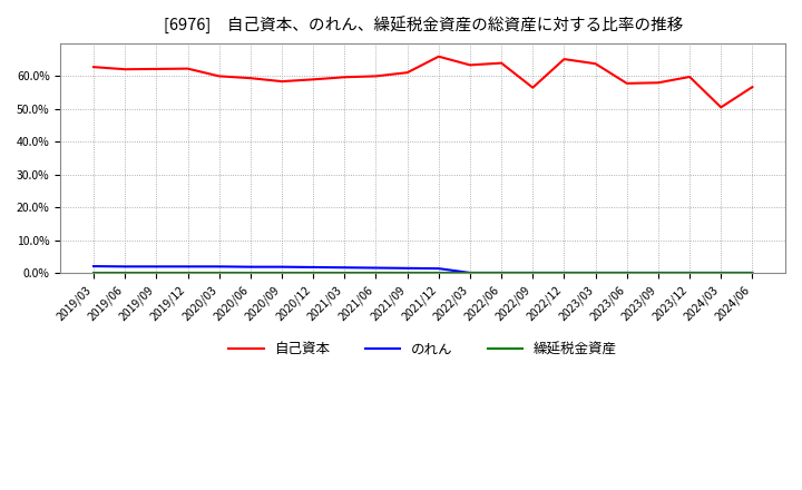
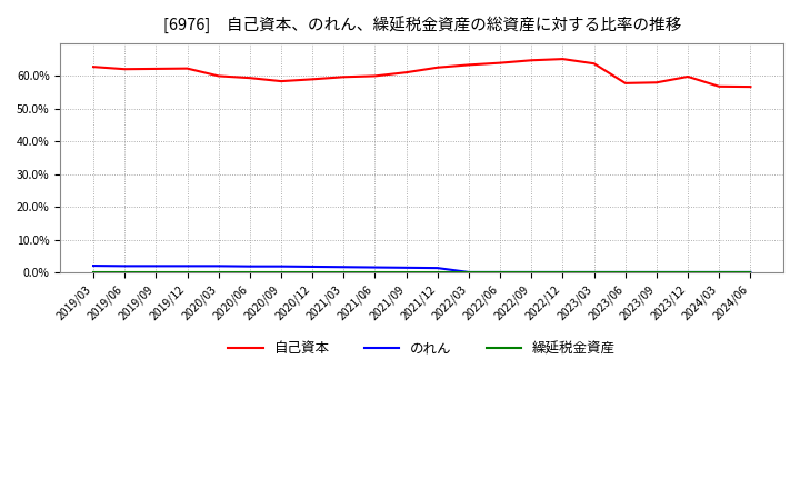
自己資本/2021/12: 66.0% -> 62.6%
自己資本/2022/09: 56.5% -> 64.8%
自己資本/2024/03: 50.5% -> 56.8%
